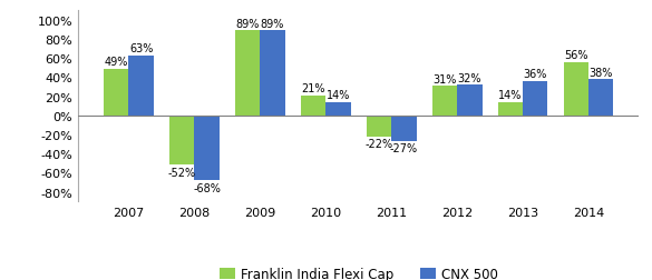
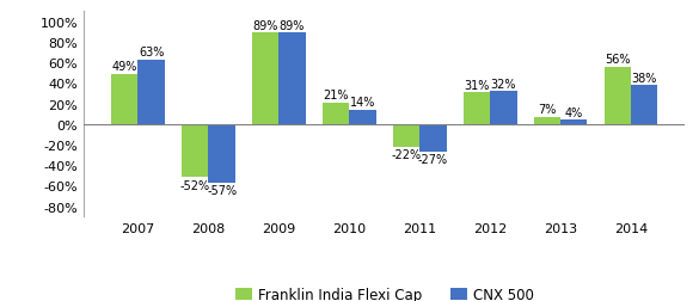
CNX 500/2008: -68% -> -57%
Franklin India Flexi Cap/2013: 14% -> 7%
CNX 500/2013: 36% -> 4%
